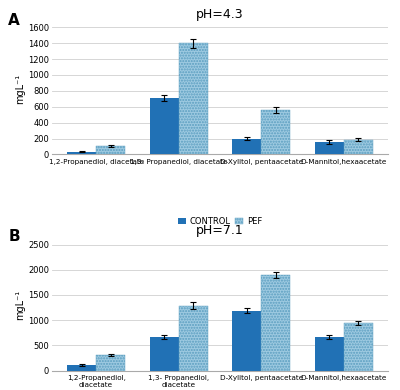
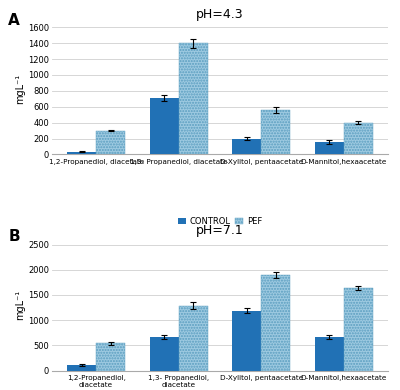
pH=4.3/PEF/1,2-Propanediol, diacetate: 100 -> 300
pH=4.3/PEF/D-Mannitol,hexaacetate: 180 -> 400
pH=7.1/PEF/1,2-Propanediol, diacetate: 310 -> 540
pH=7.1/PEF/D-Mannitol,hexaacetate: 940 -> 1640
